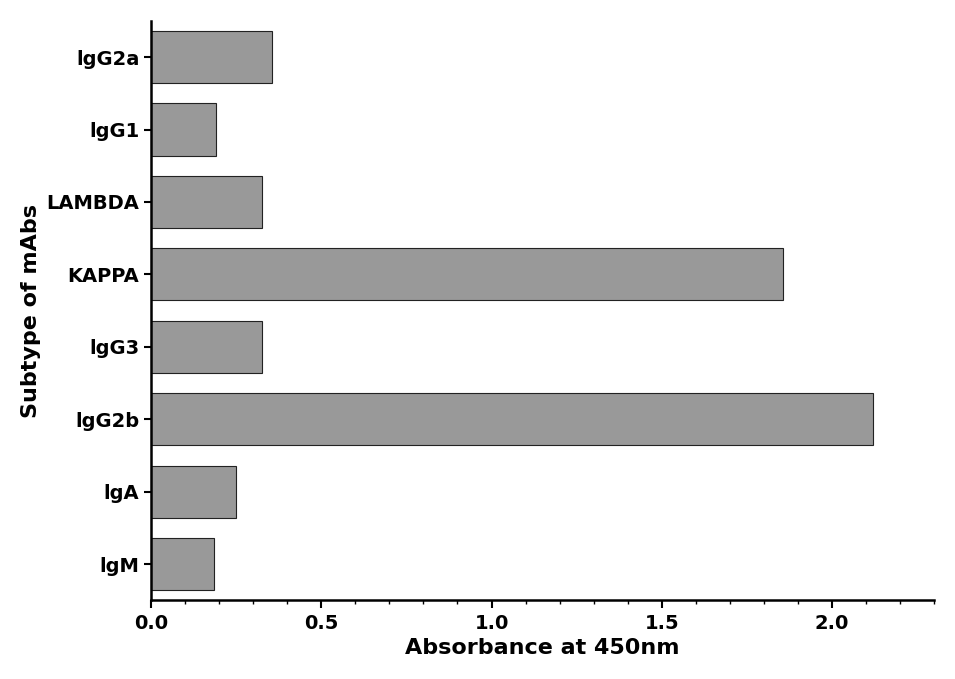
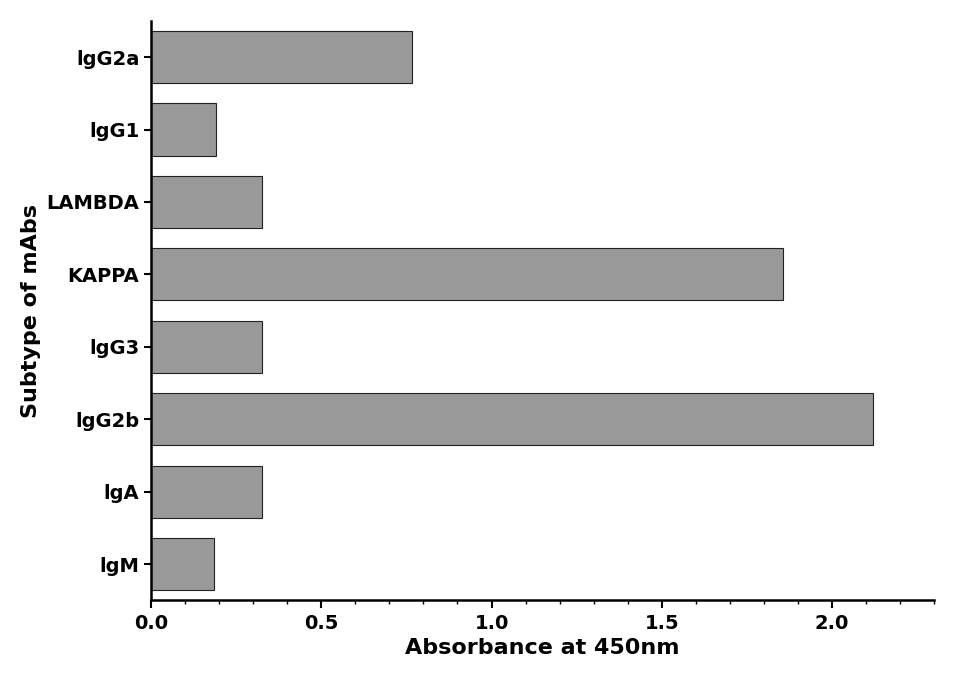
lgG2a: 0.355 -> 0.765
lgA: 0.250 -> 0.325
